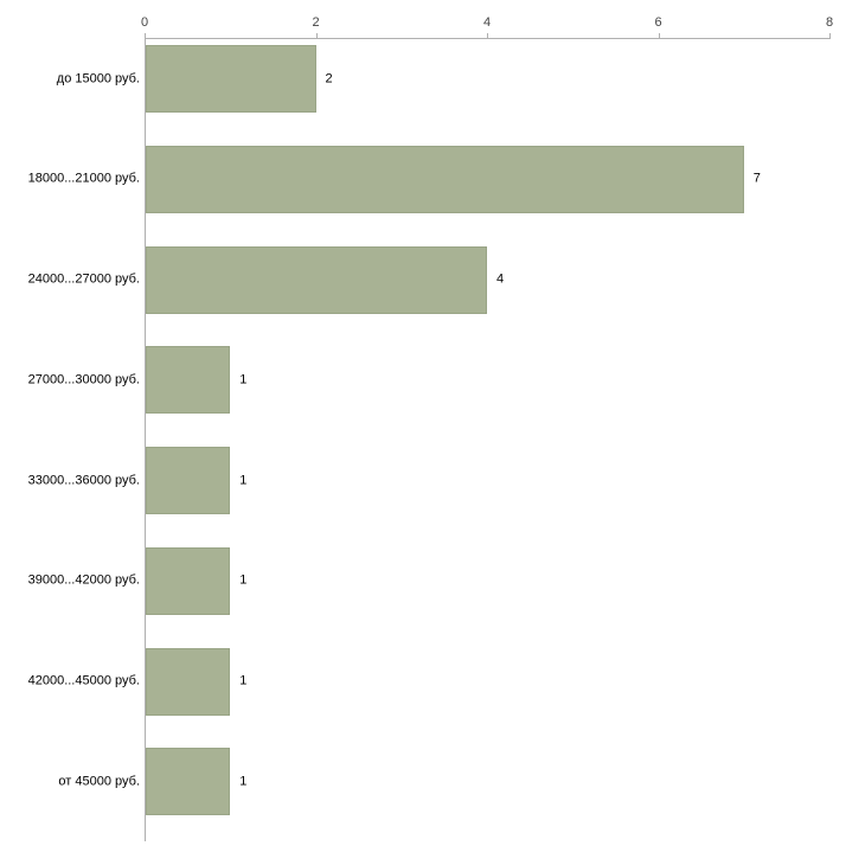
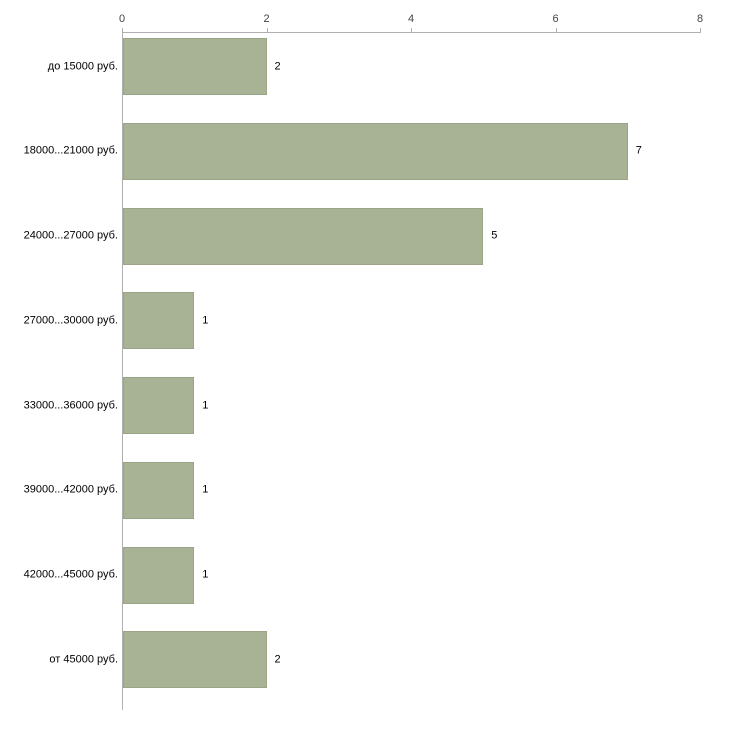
24000...27000 руб.: 4 -> 5
от 45000 руб.: 1 -> 2
